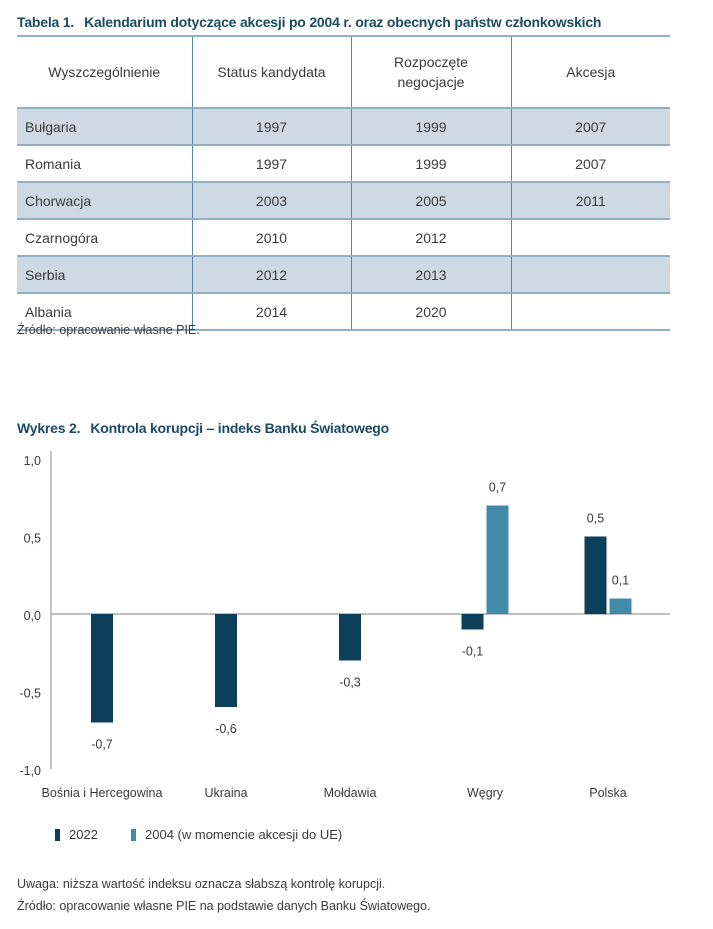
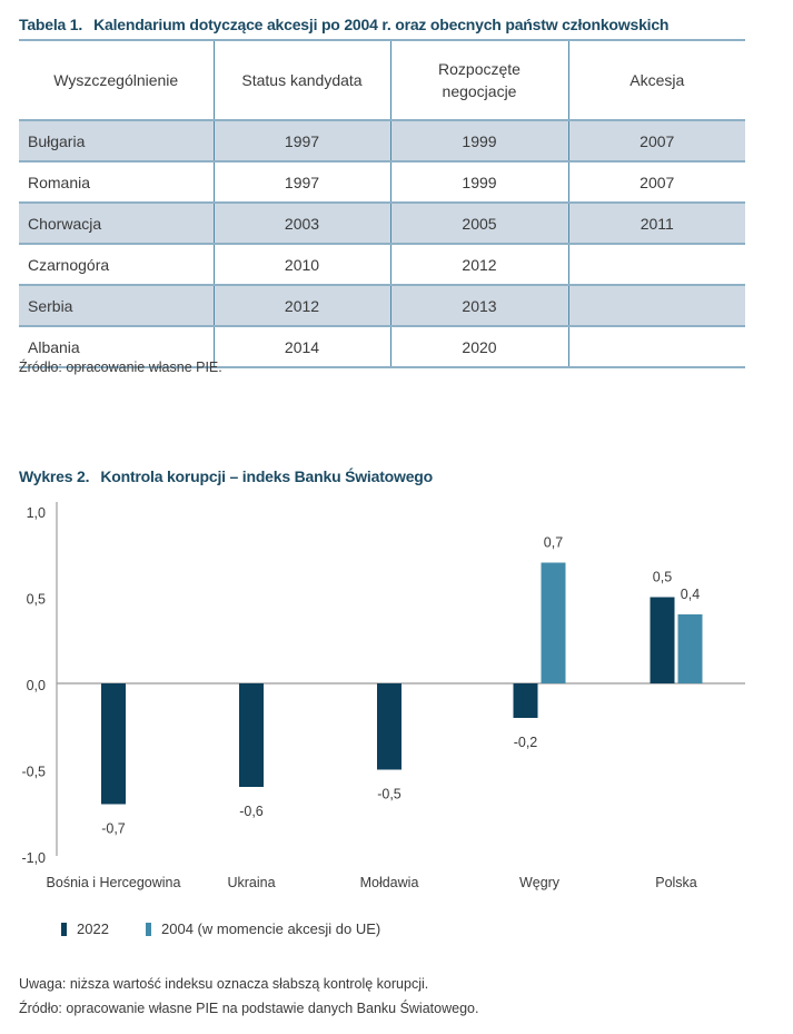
2022/Mołdawia: -0,3 -> -0,5
2022/Węgry: -0,1 -> -0,2
2004 (w momencie akcesji do UE)/Polska: 0,1 -> 0,4
